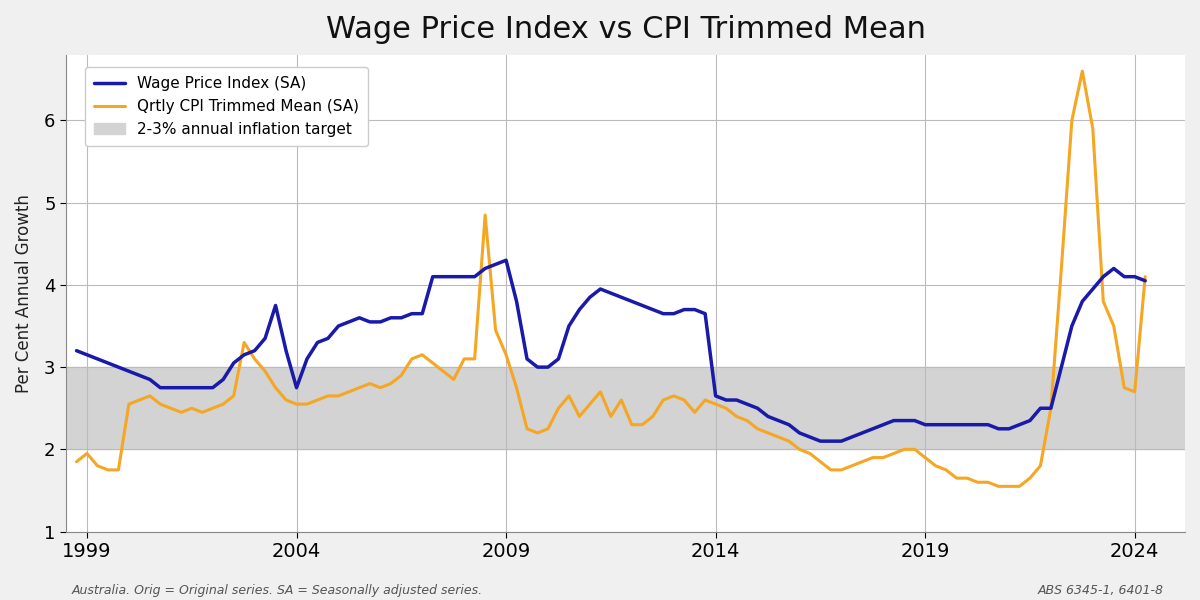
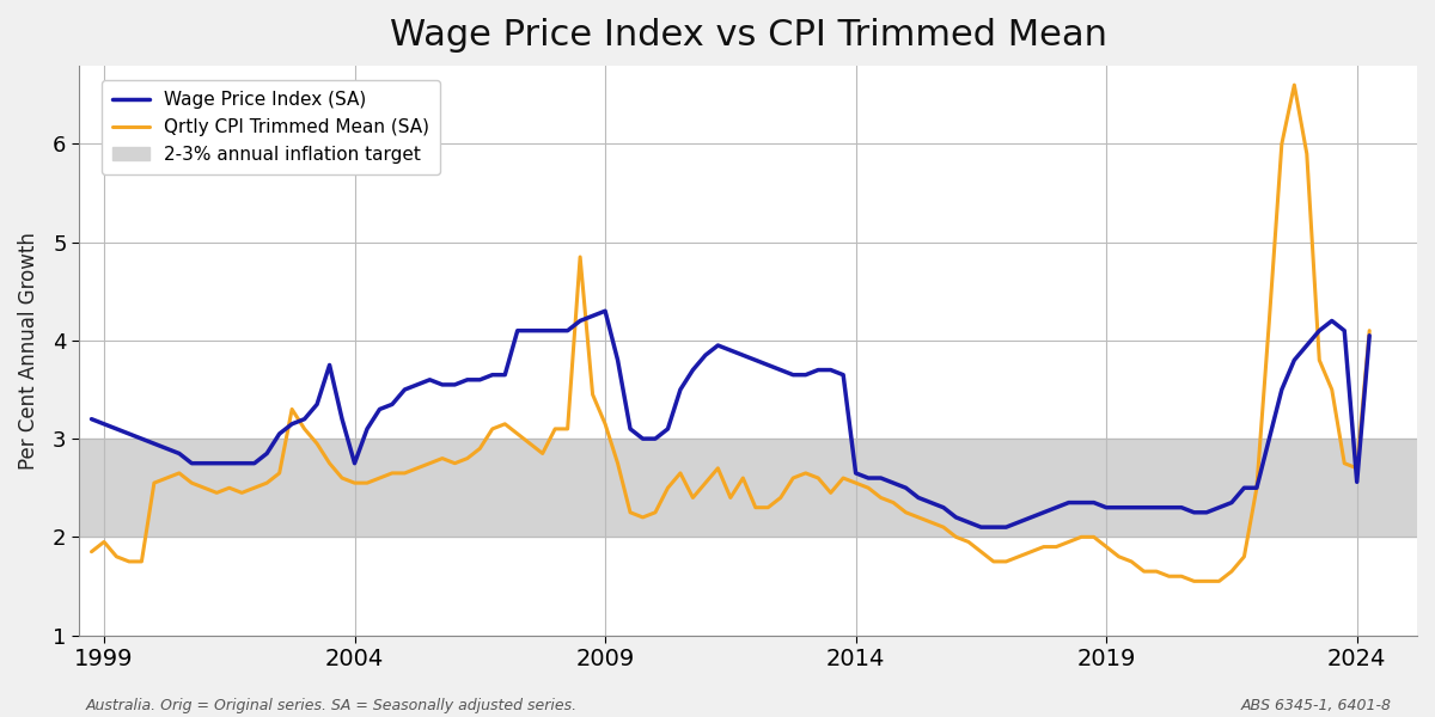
Wage Price Index (SA)/2024: 4.10 -> 2.56
